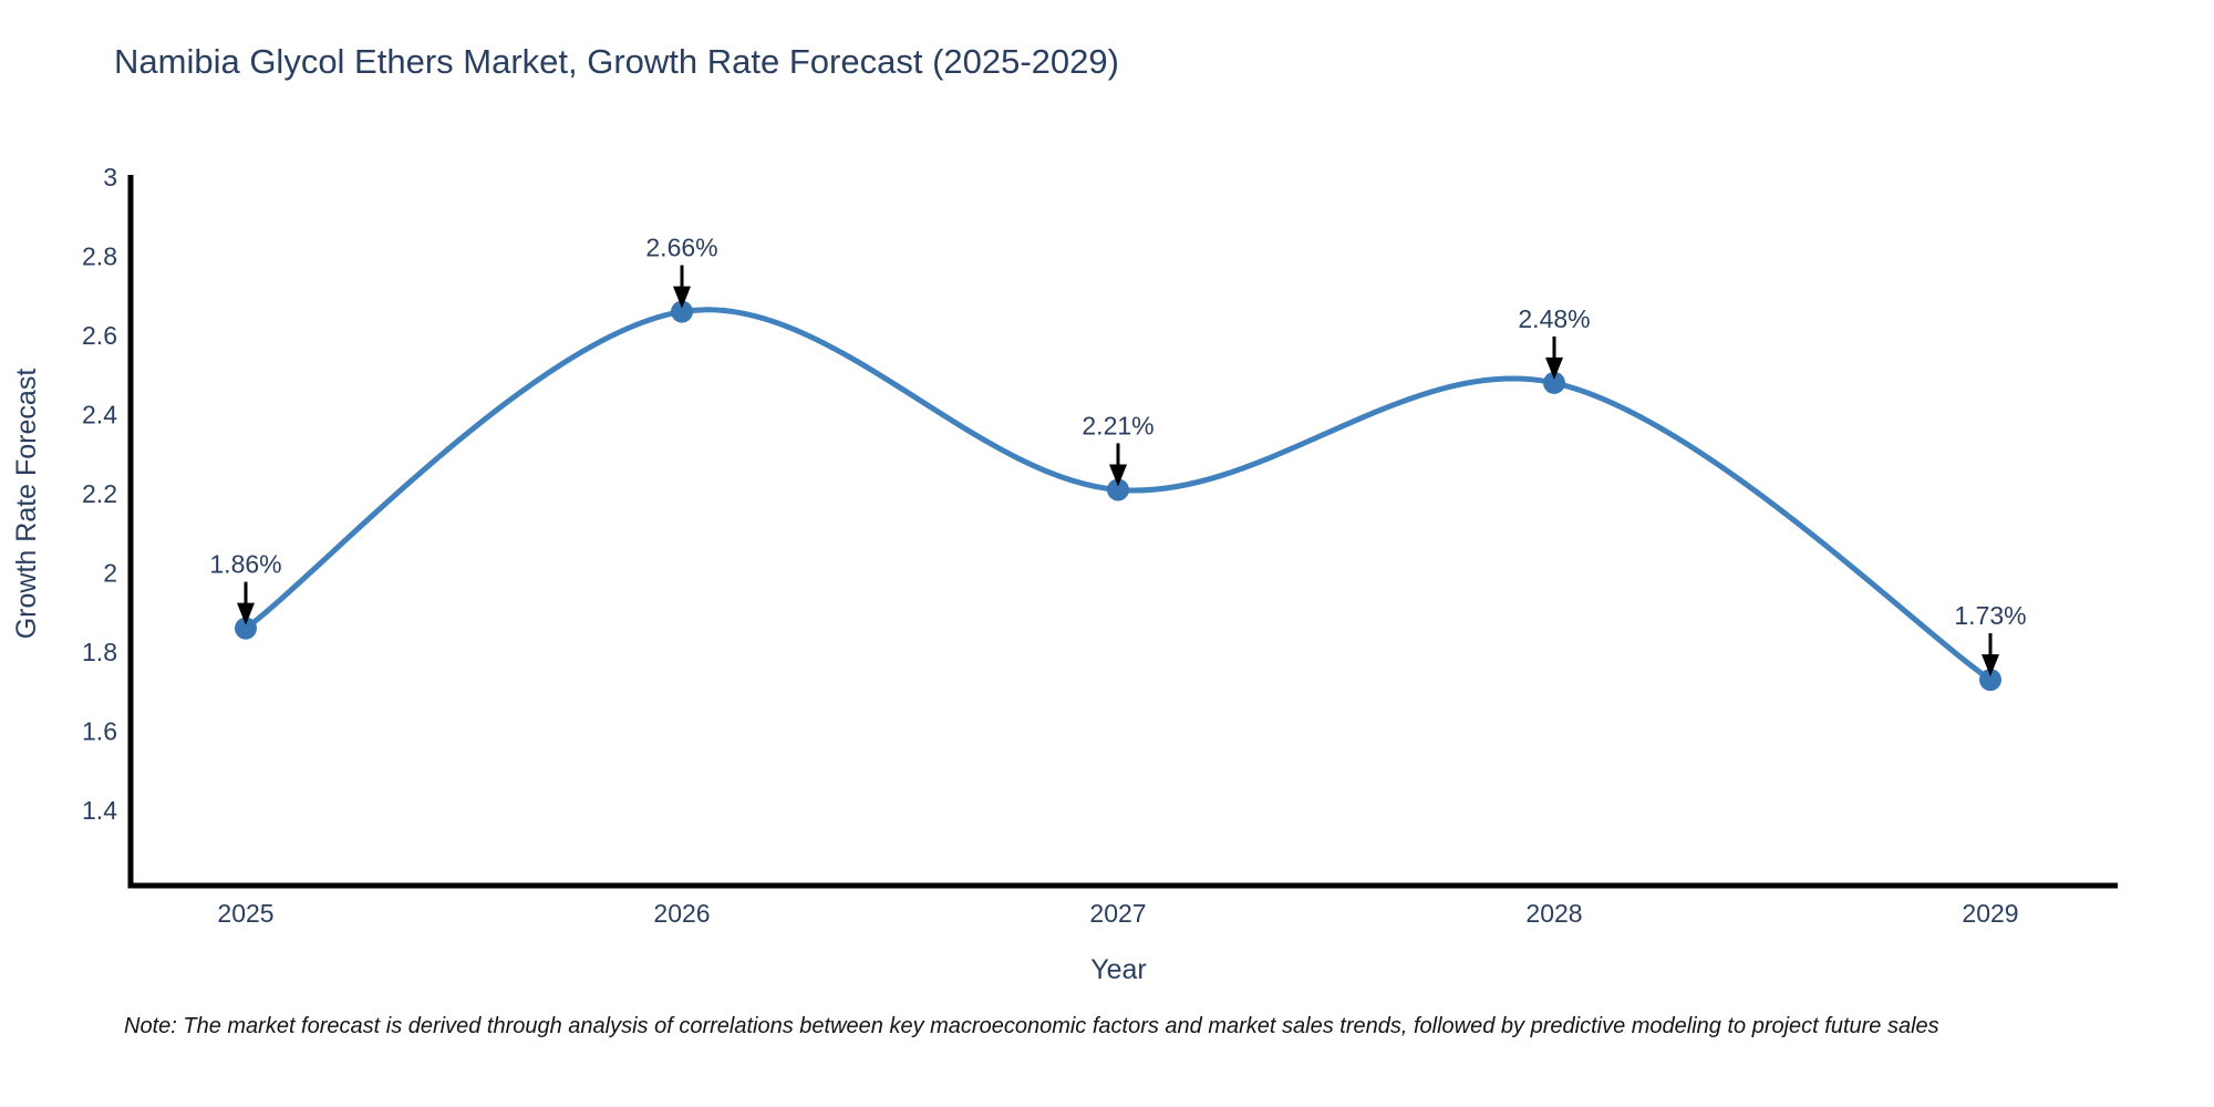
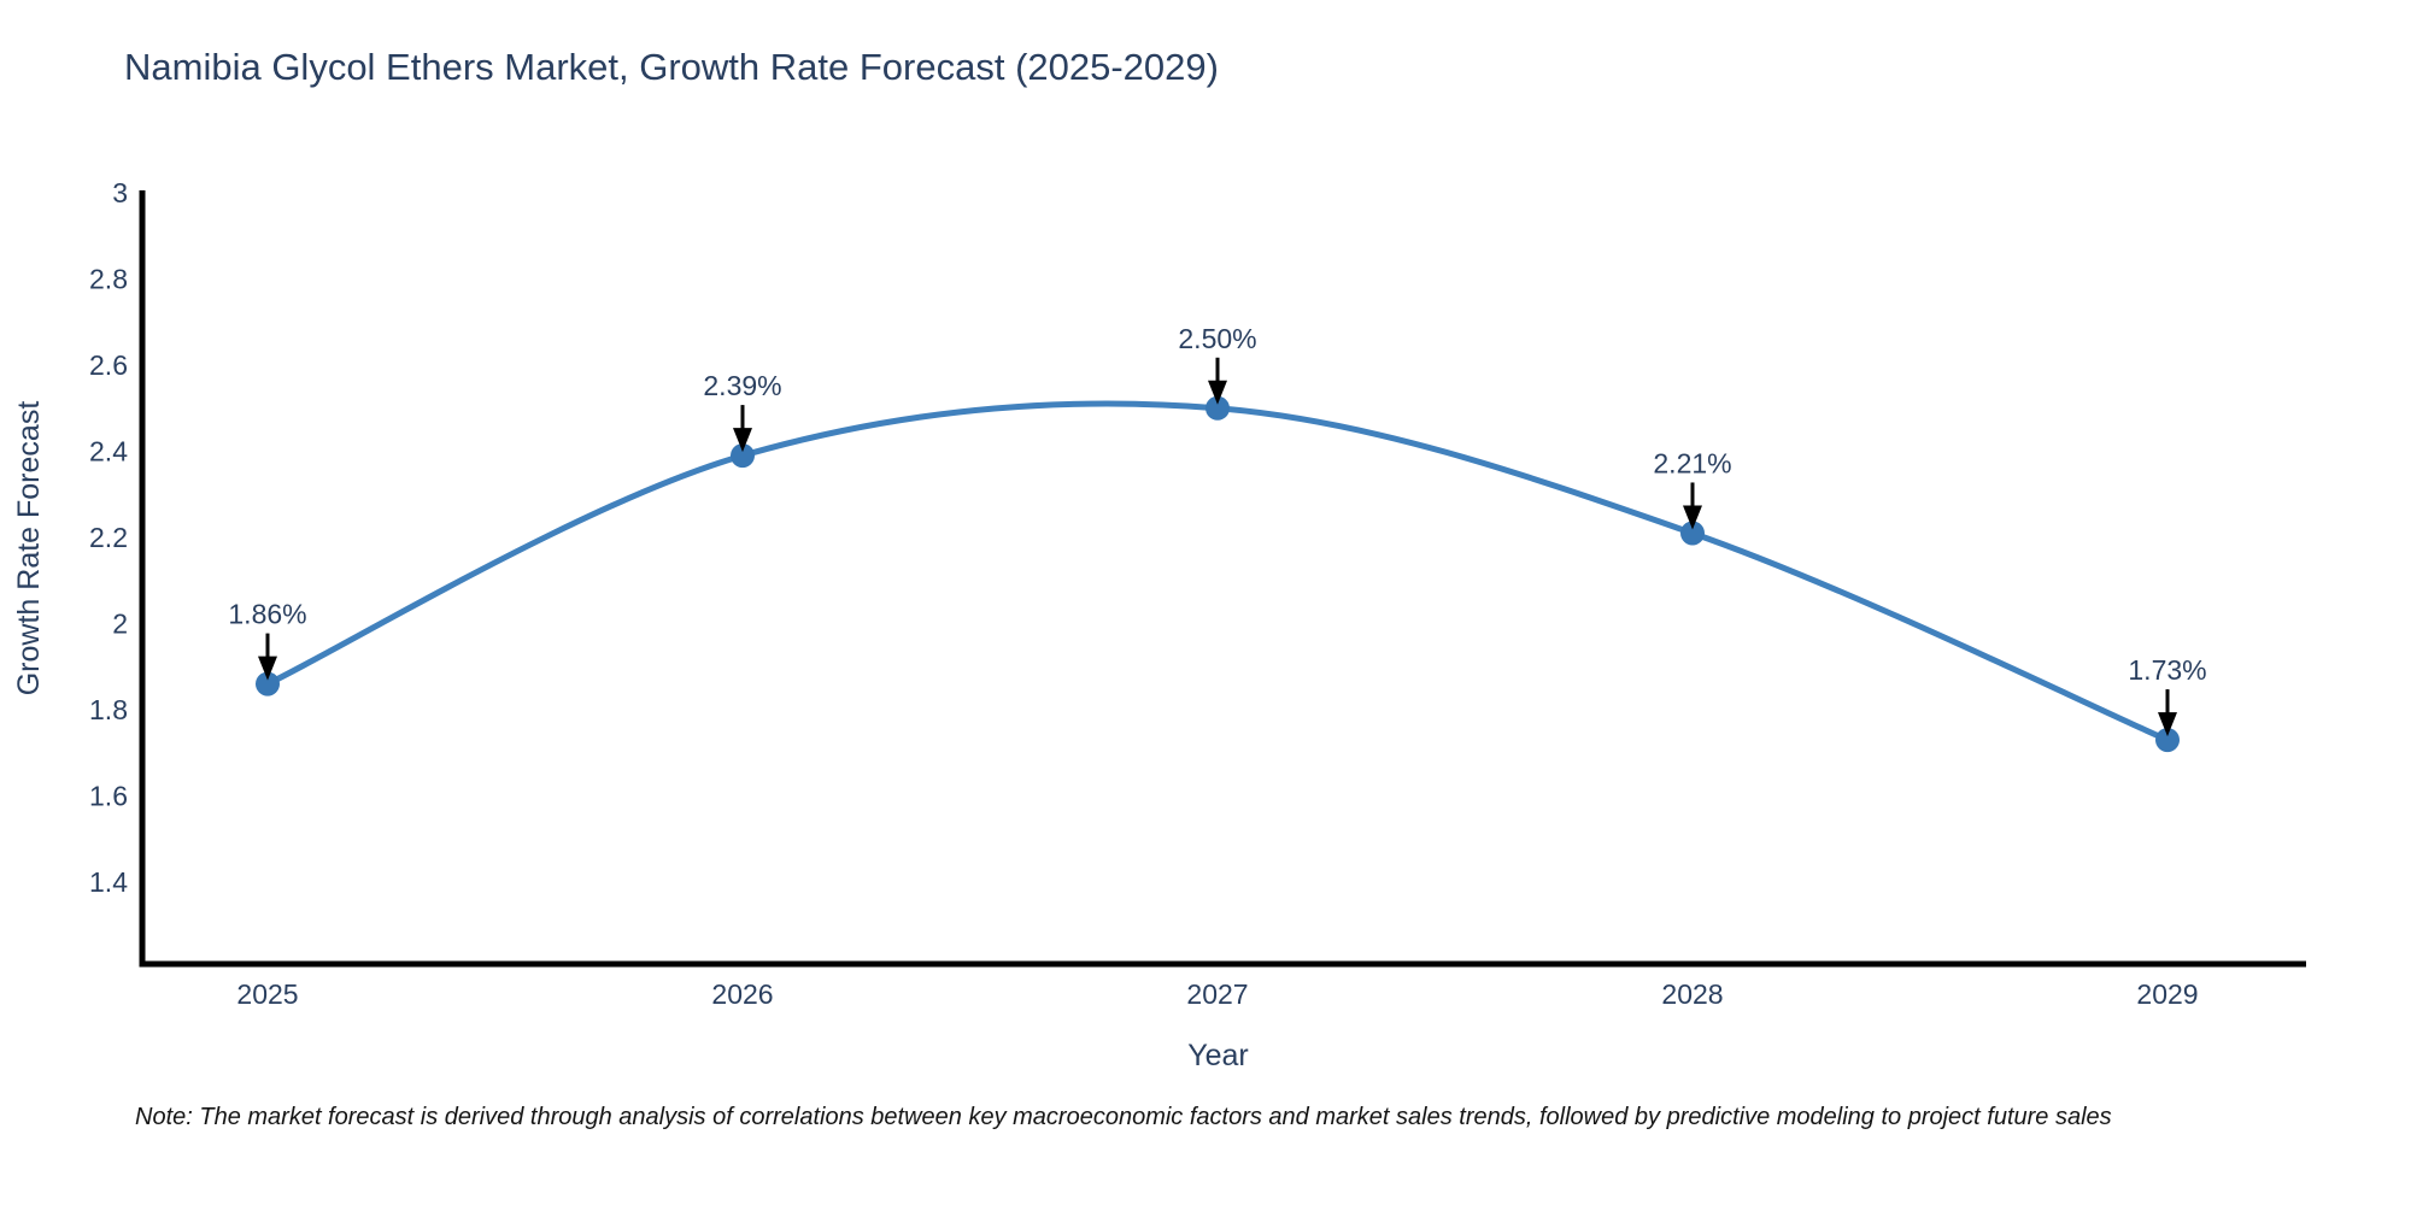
2026: 2.66% -> 2.39%
2027: 2.21% -> 2.50%
2028: 2.48% -> 2.21%
